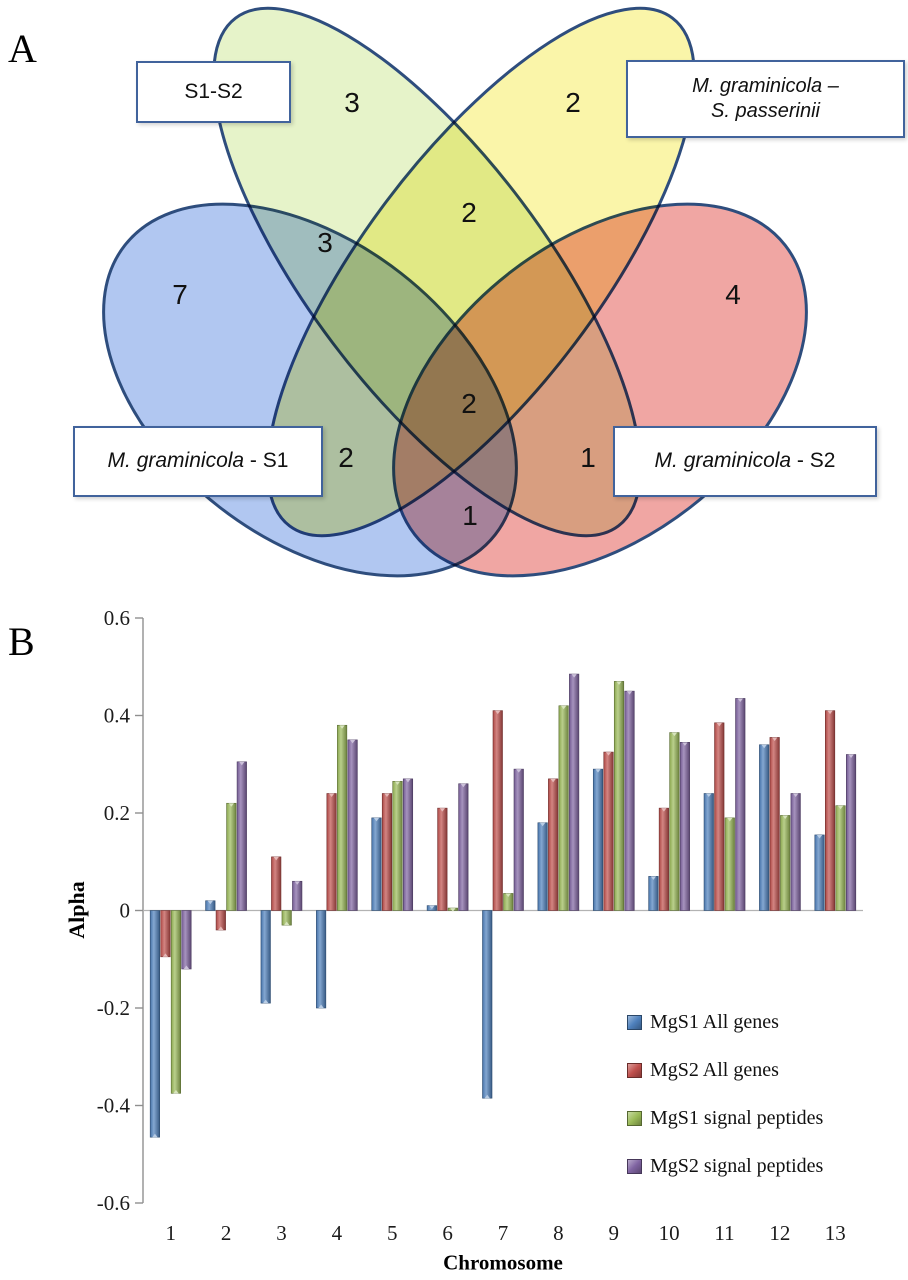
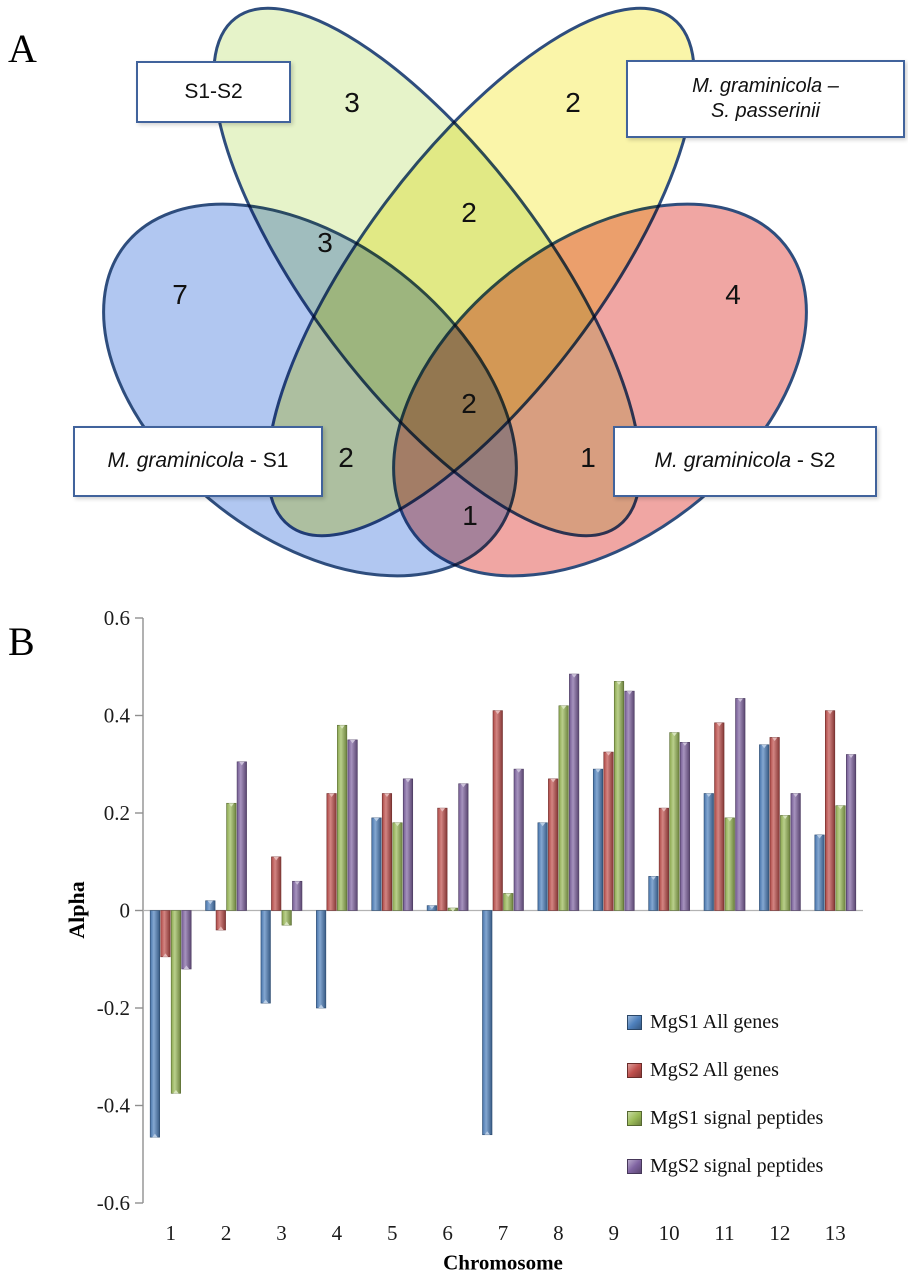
MgS1 signal peptides/5: 0.27 -> 0.18
MgS1 All genes/7: -0.39 -> -0.46
